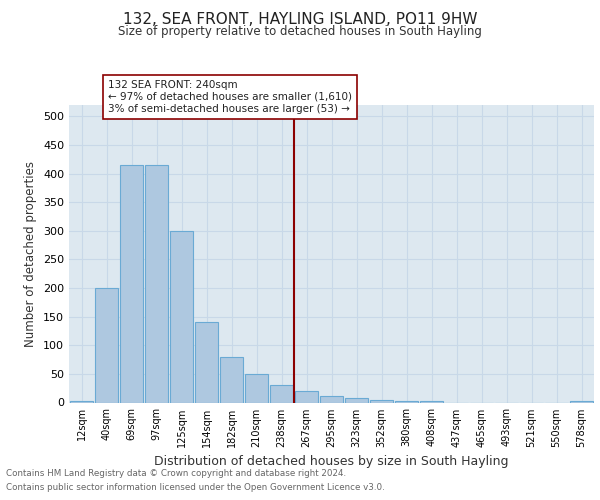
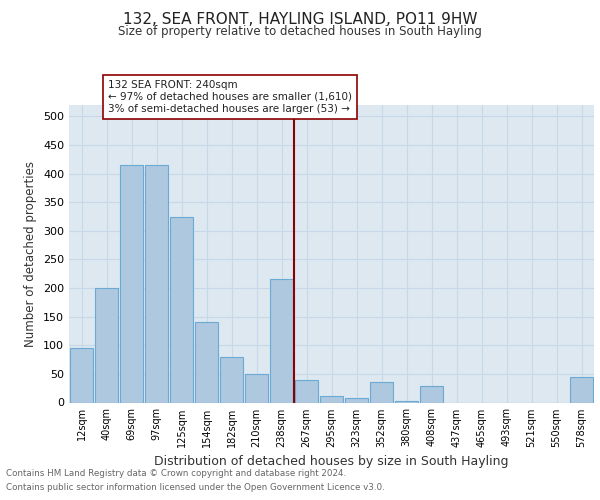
12sqm: 2 -> 96
125sqm: 300 -> 324
238sqm: 30 -> 216
267sqm: 20 -> 40
352sqm: 5 -> 36
408sqm: 2 -> 28
578sqm: 2 -> 44
